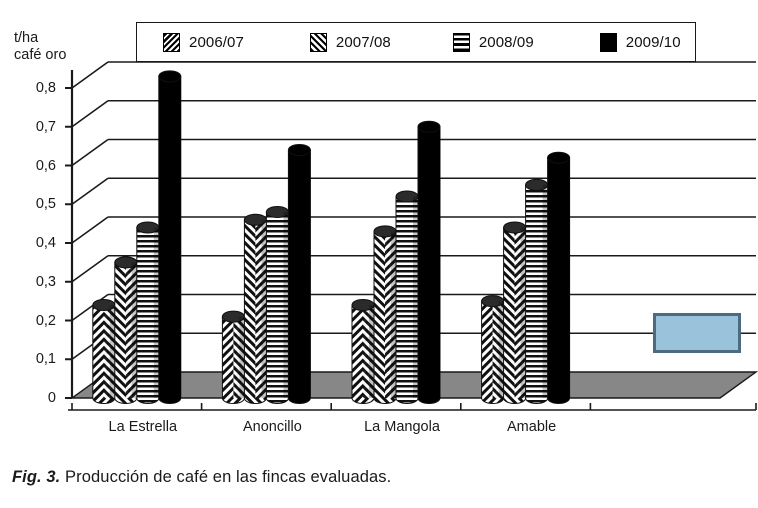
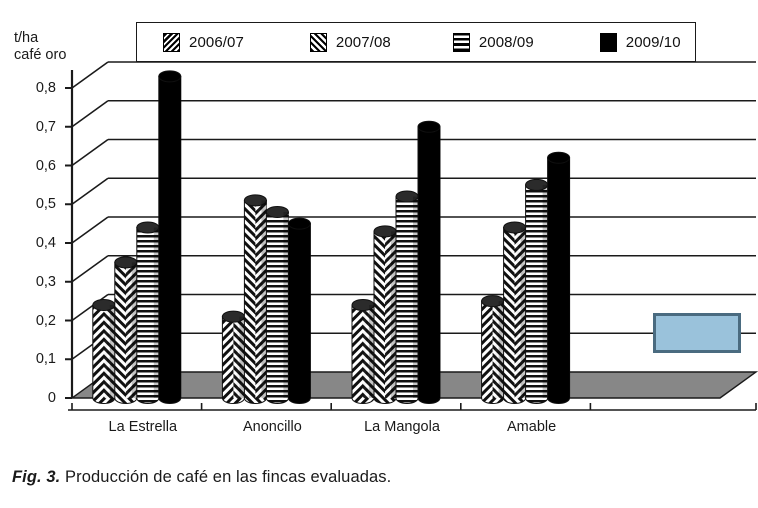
2007/08/Anoncillo: 0,46 -> 0,51
2009/10/Anoncillo: 0,64 -> 0,45
